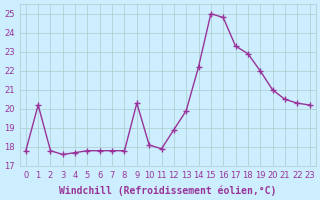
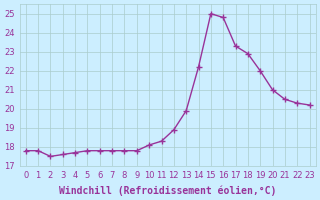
1: 20.2 -> 17.8
2: 17.8 -> 17.5
9: 20.3 -> 17.8
11: 17.9 -> 18.3
